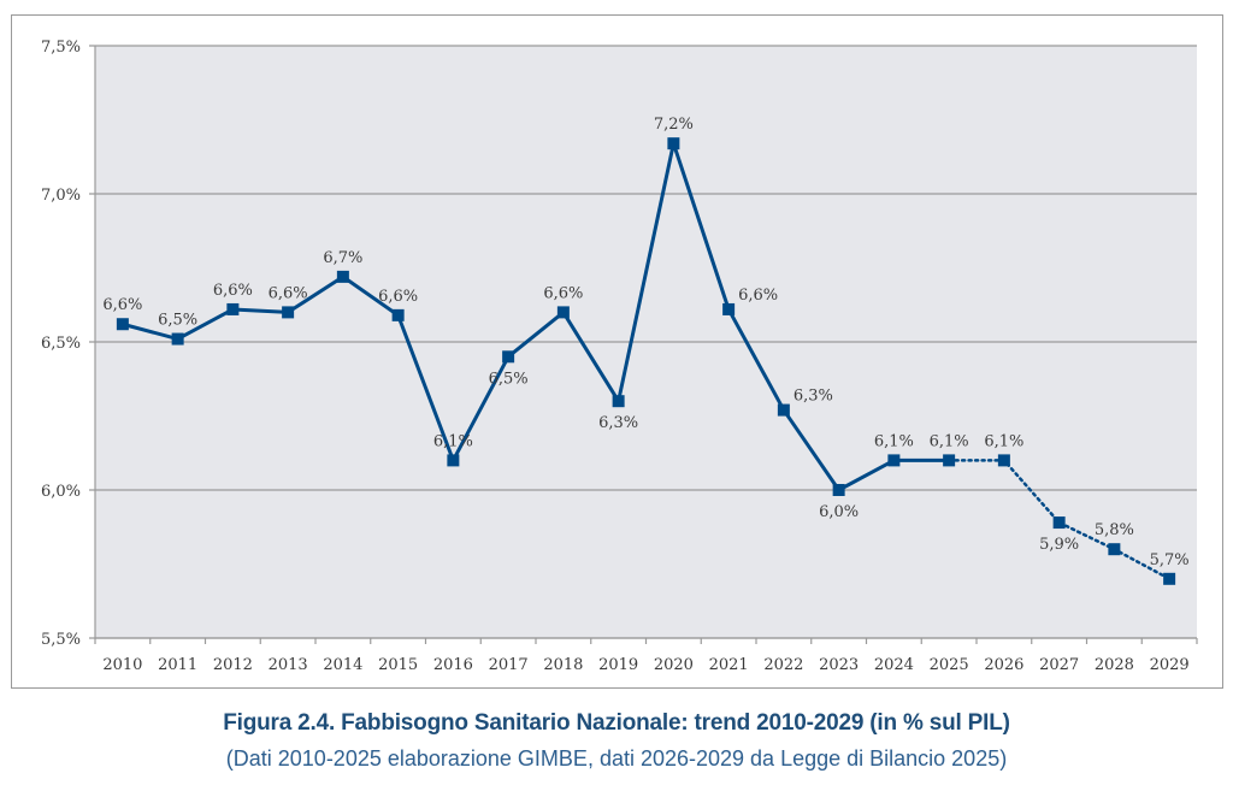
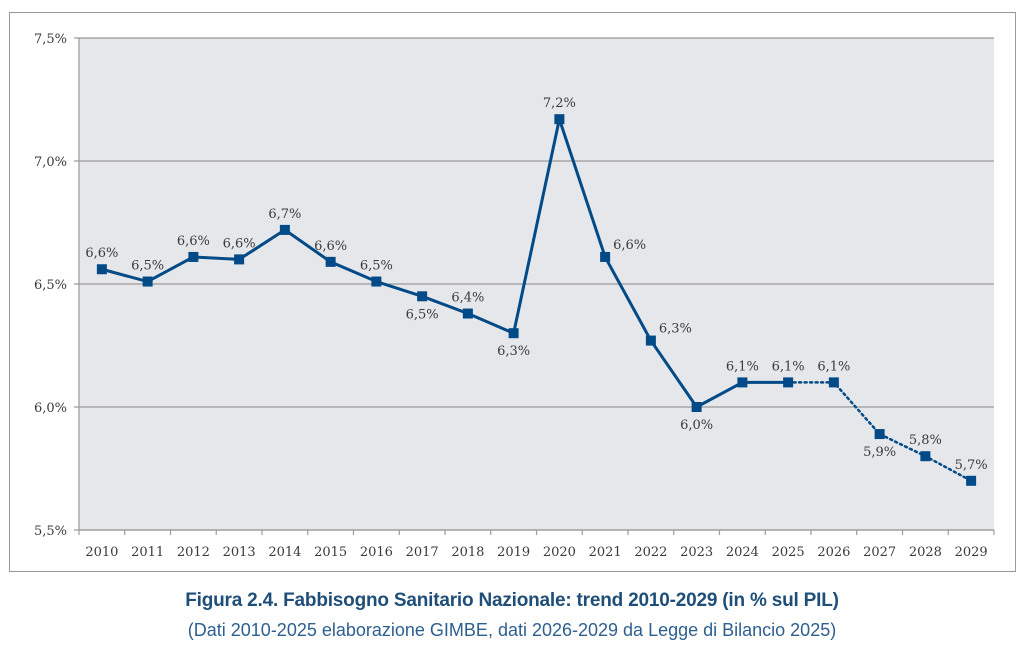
2016: 6,1% -> 6,5%
2018: 6,6% -> 6,4%
